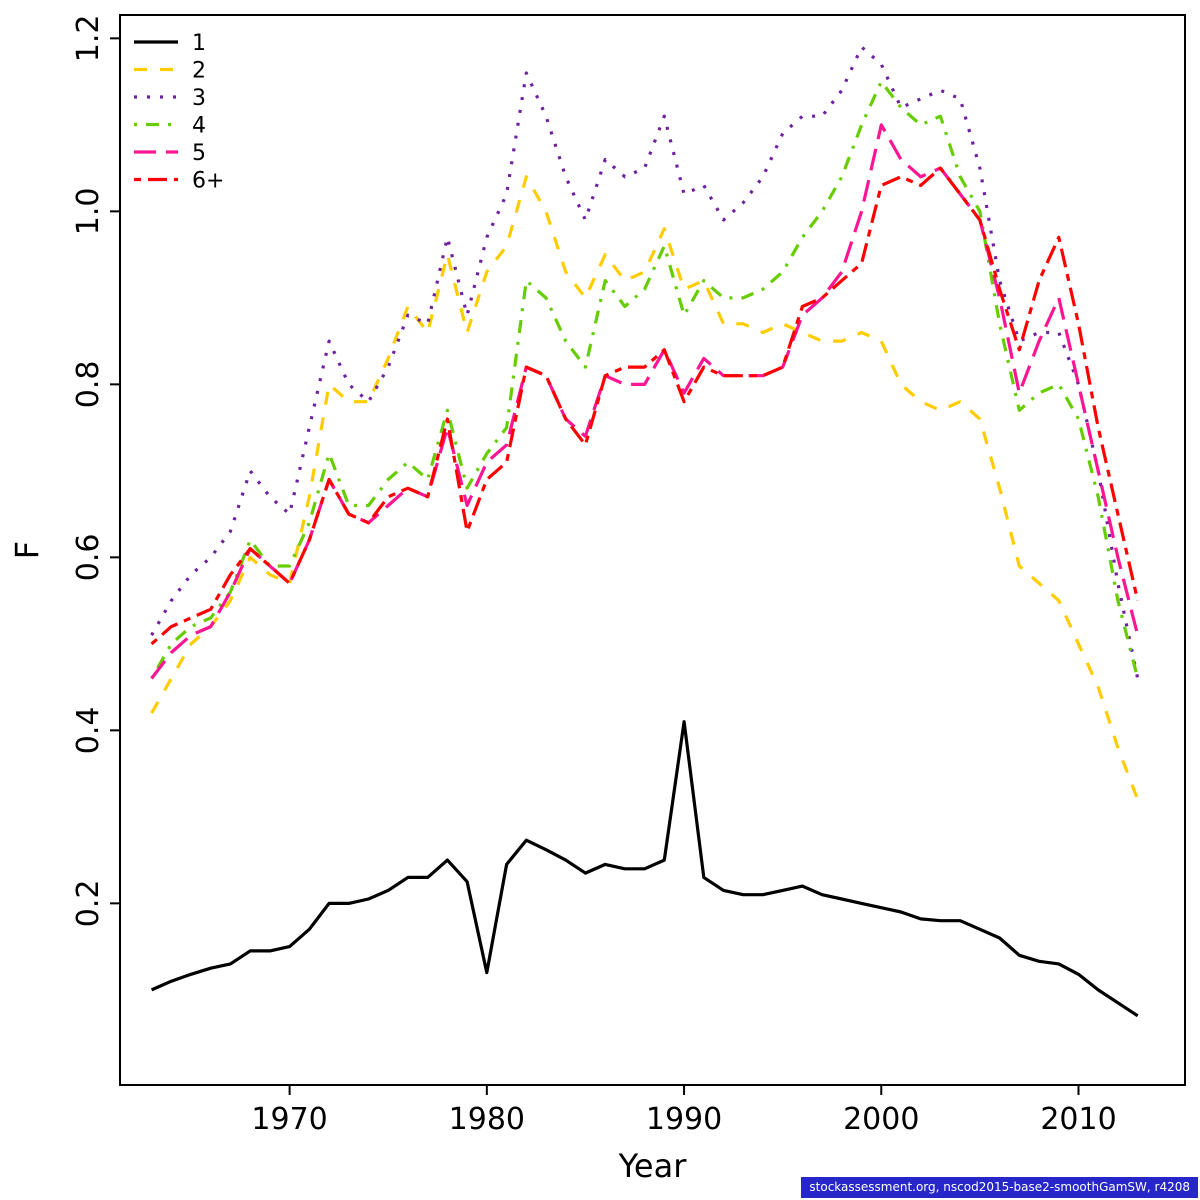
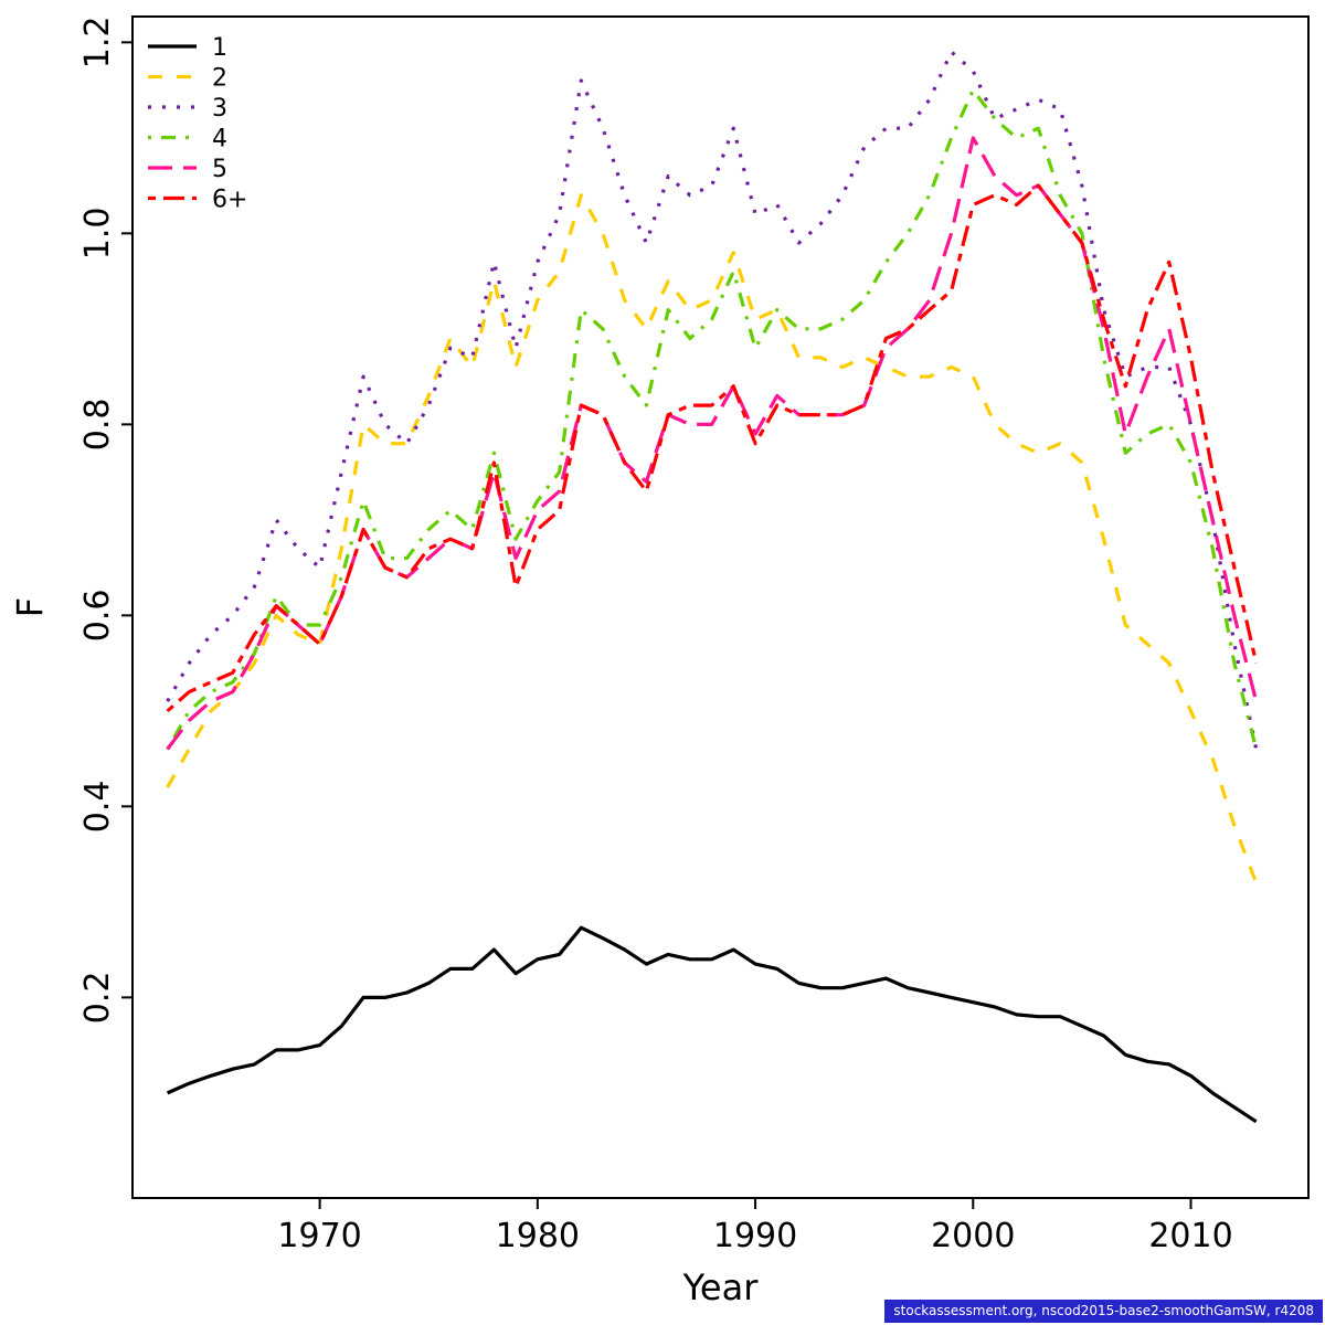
1/1980: 0.12 -> 0.24
1/1990: 0.41 -> 0.23
